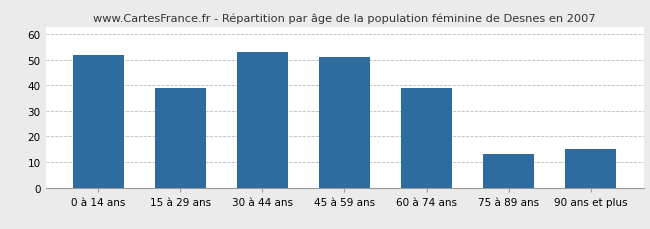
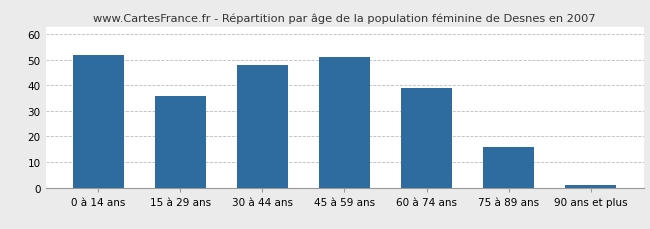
15 à 29 ans: 39 -> 36
30 à 44 ans: 53 -> 48
75 à 89 ans: 13 -> 16
90 ans et plus: 15 -> 1
